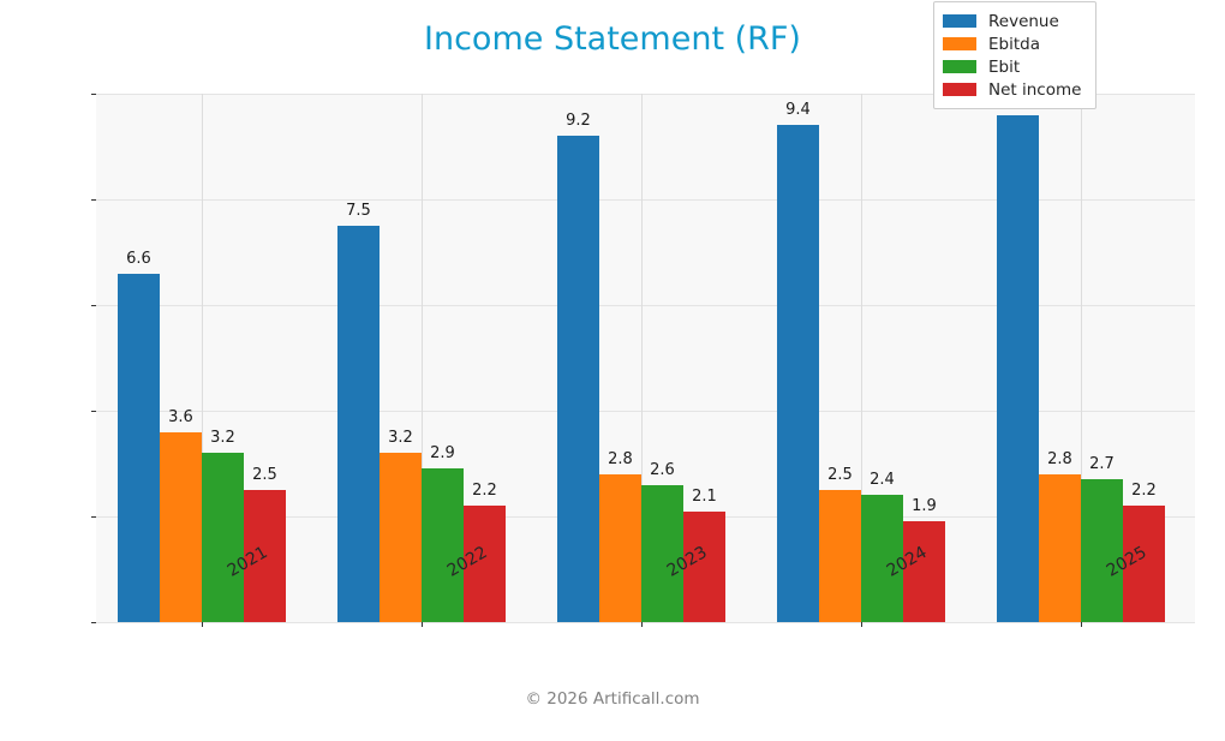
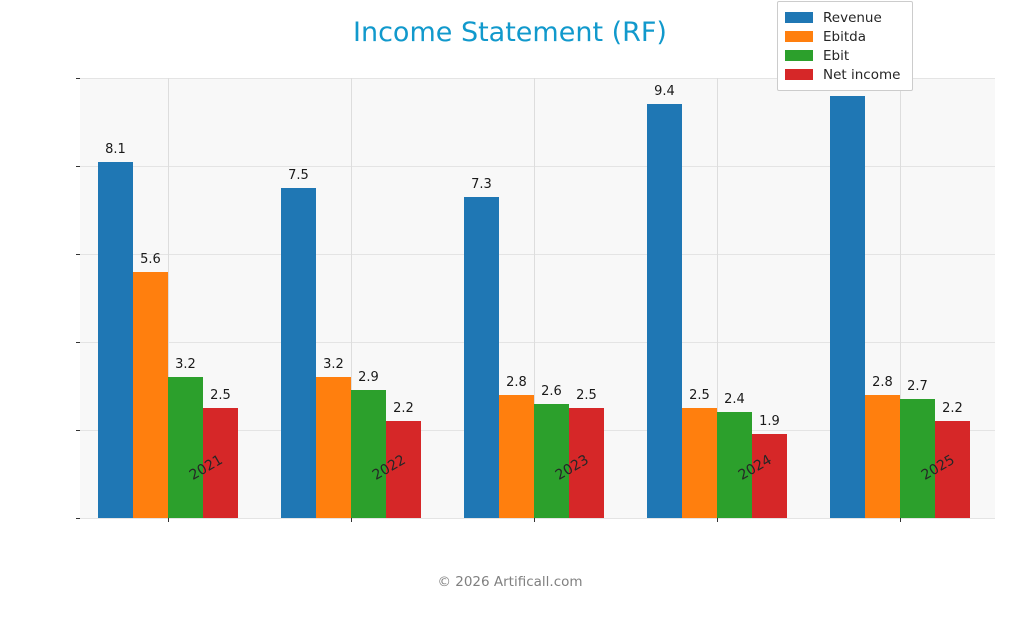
Revenue/2021: 6.6 -> 8.1
Ebitda/2021: 3.6 -> 5.6
Revenue/2023: 9.2 -> 7.3
Net income/2023: 2.1 -> 2.5
